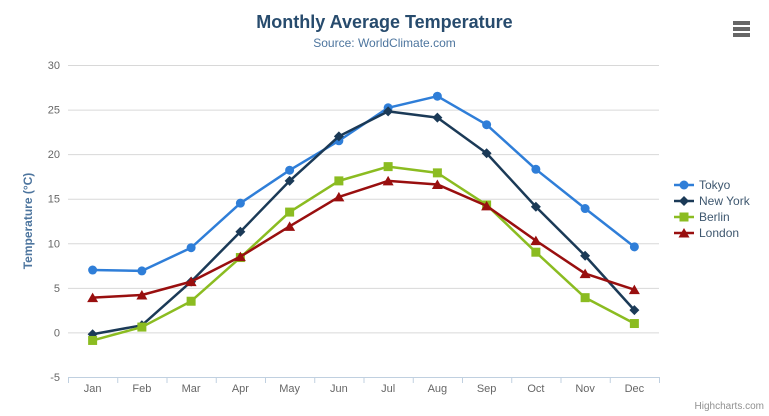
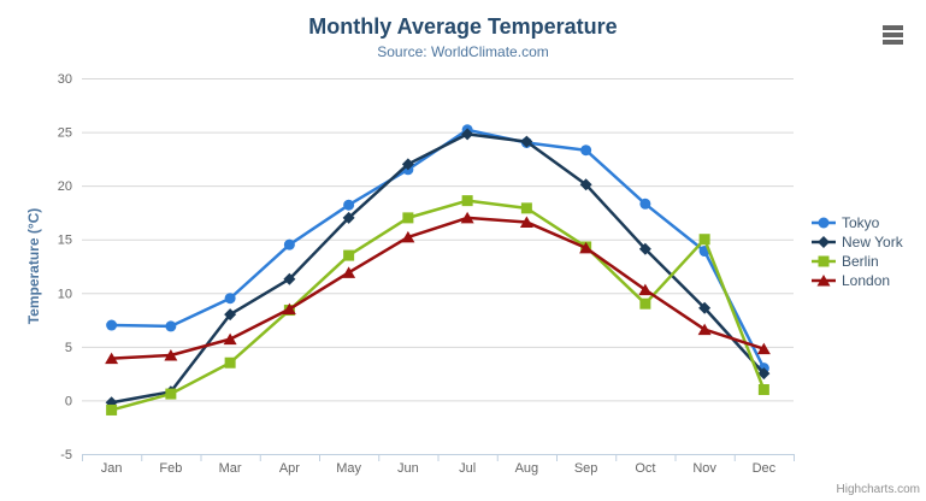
New York/Mar: 6 -> 8
Tokyo/Aug: 26 -> 24
Berlin/Nov: 4 -> 15
Tokyo/Dec: 10 -> 3
